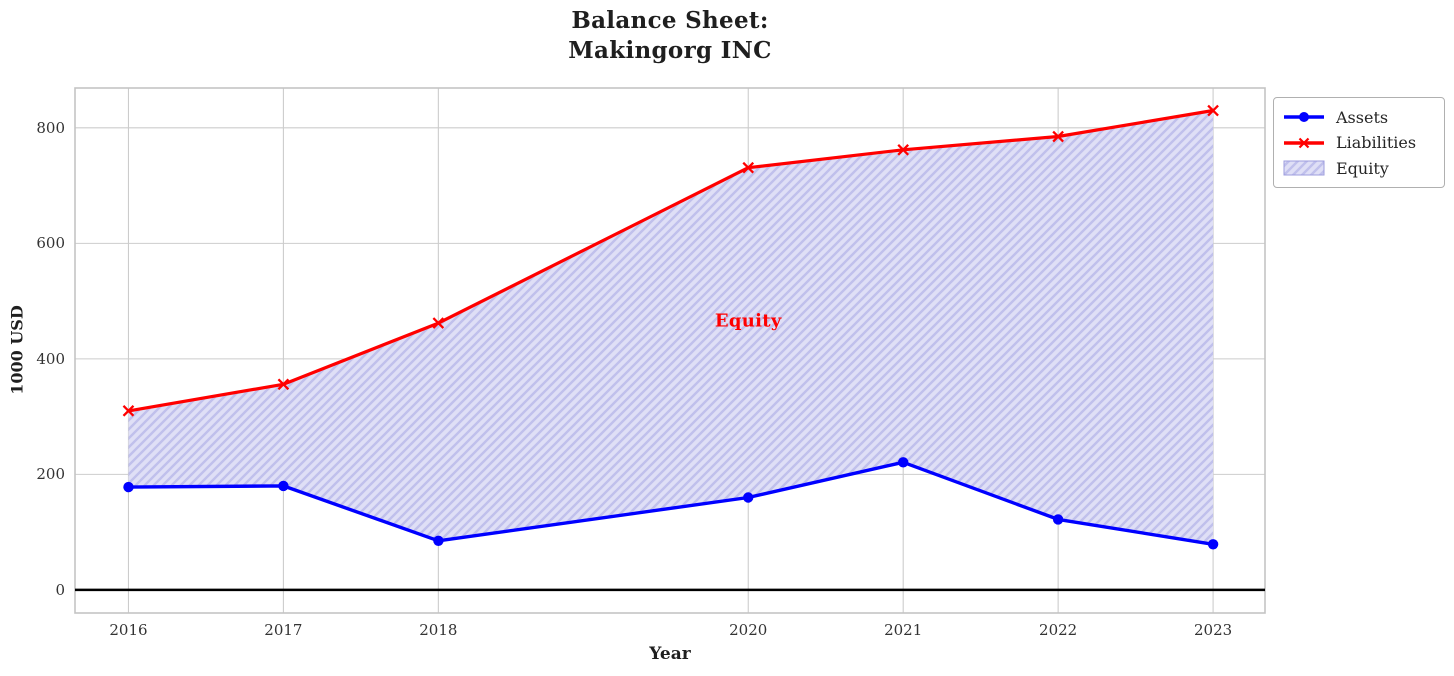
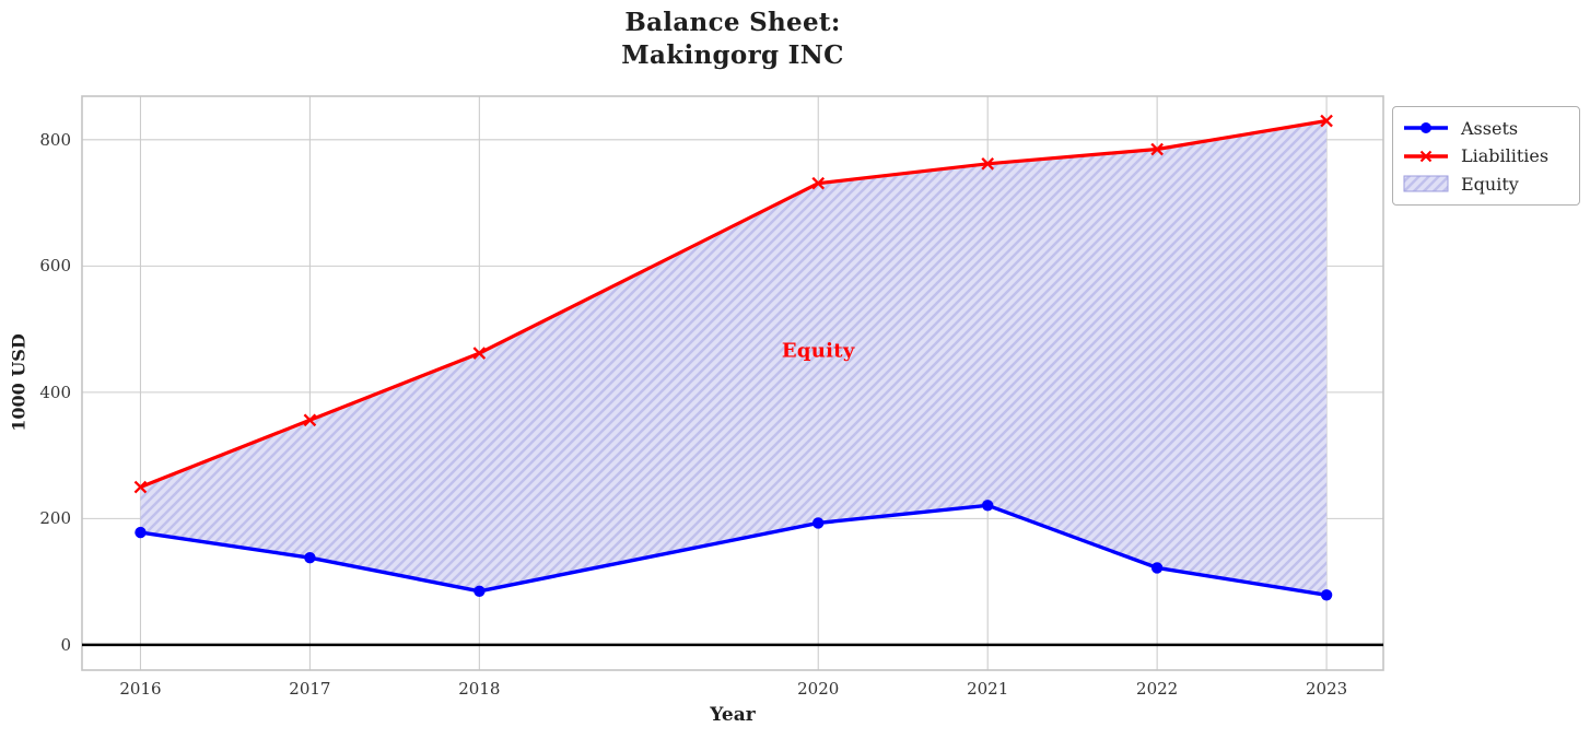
Liabilities/2016: 310 -> 250
Assets/2017: 180 -> 140
Assets/2020: 160 -> 190
